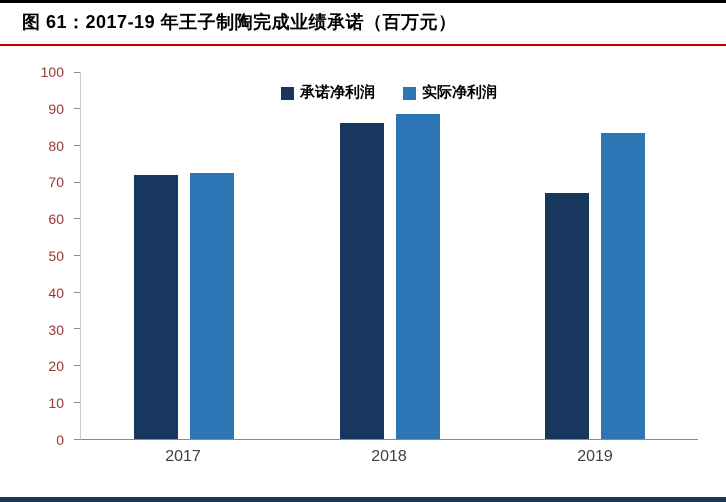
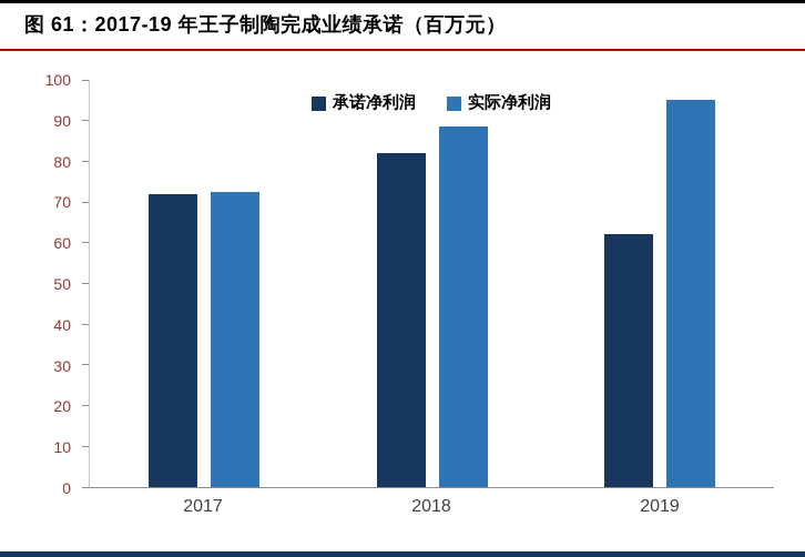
承诺净利润/2018: 86 -> 82
承诺净利润/2019: 67 -> 62
实际净利润/2019: 84 -> 95
